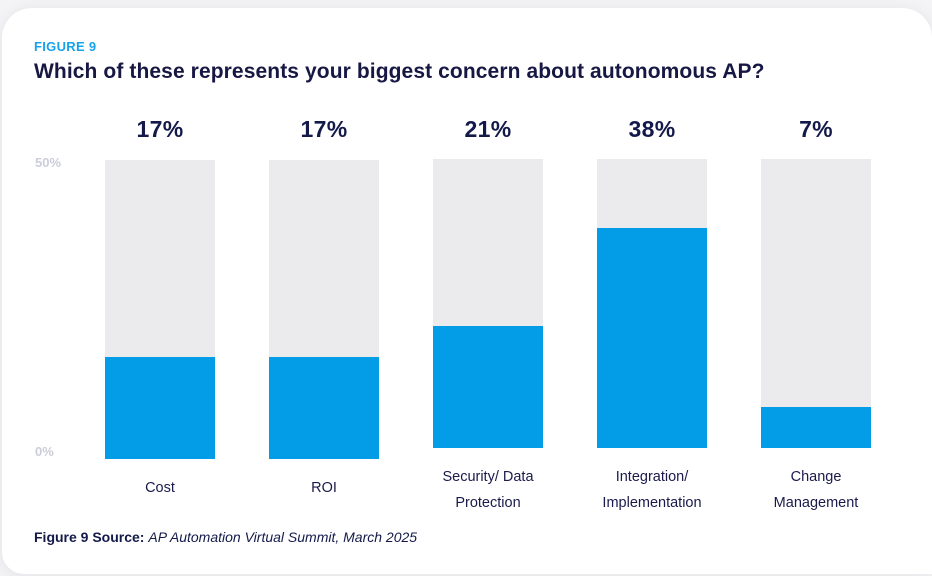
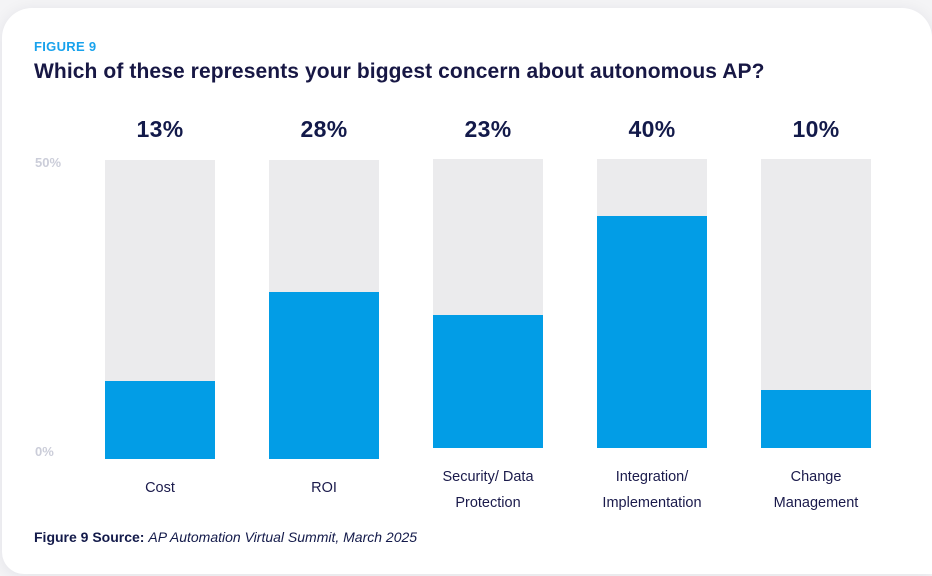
Cost: 17% -> 13%
ROI: 17% -> 28%
Security/ Data Protection: 21% -> 23%
Integration/ Implementation: 38% -> 40%
Change Management: 7% -> 10%
